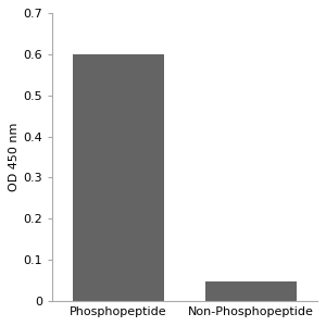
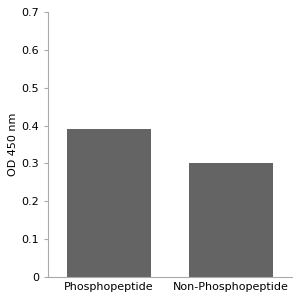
Phosphopeptide: 0.600 -> 0.390
Non-Phosphopeptide: 0.048 -> 0.300
